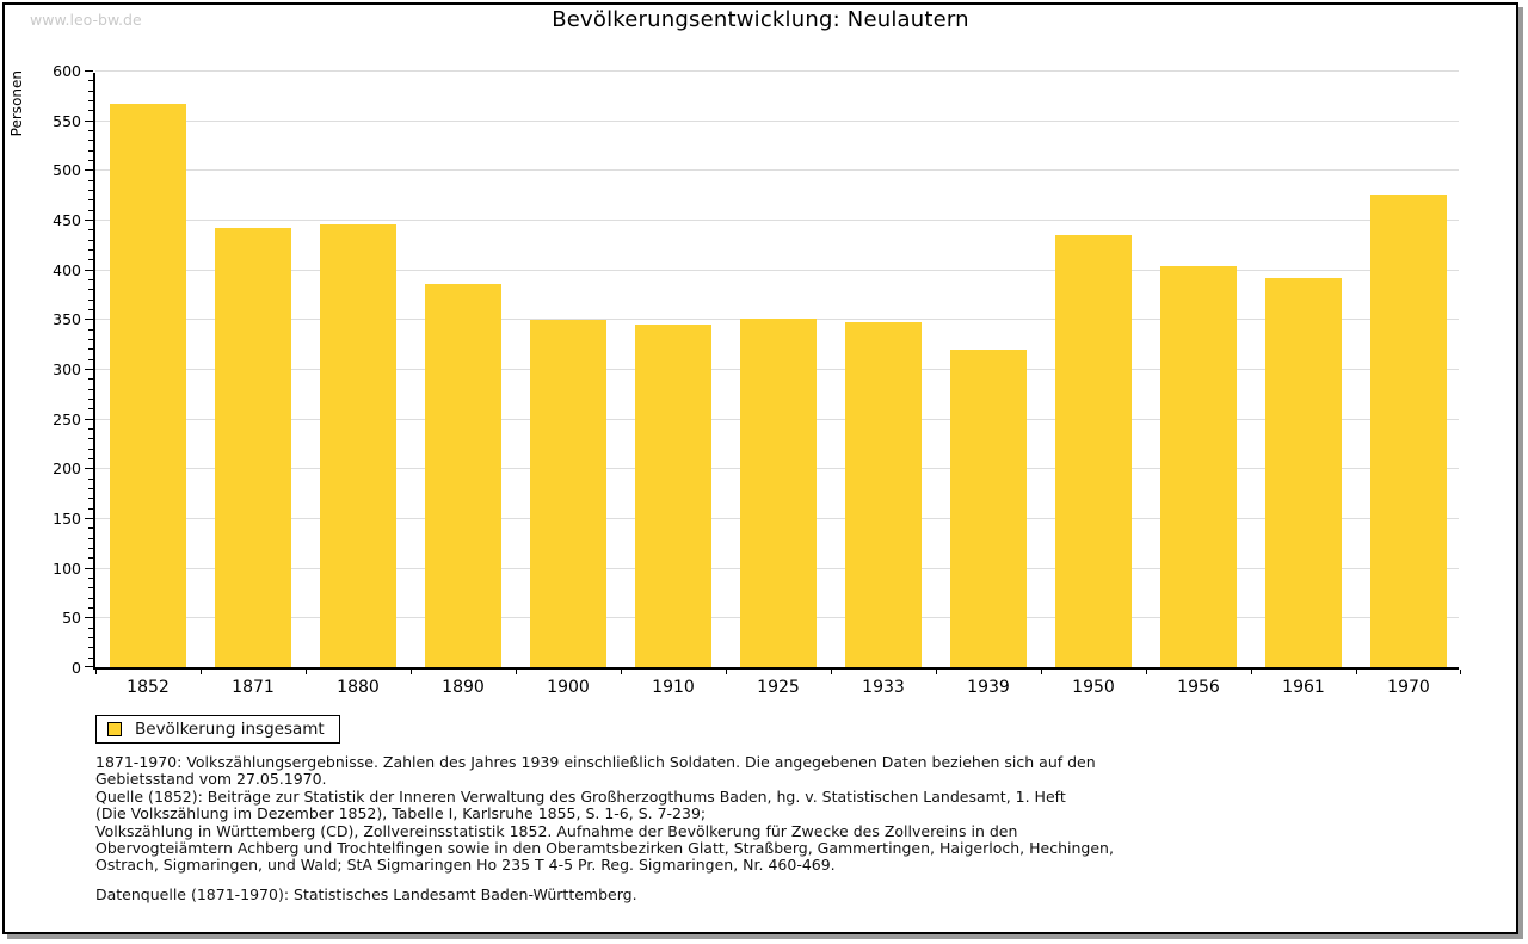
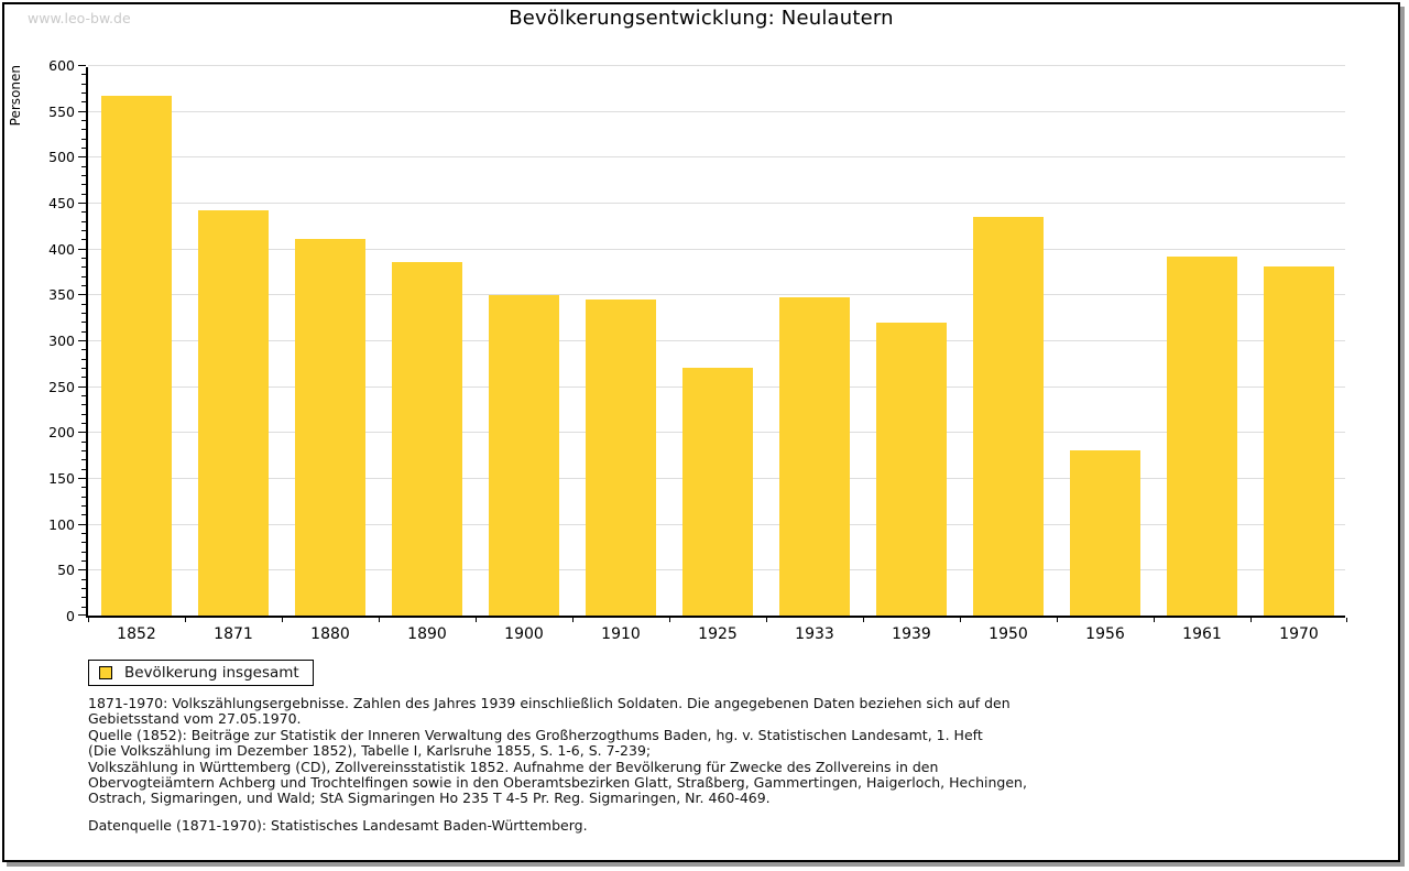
1880: 440 -> 410
1925: 350 -> 270
1956: 400 -> 180
1970: 480 -> 380
